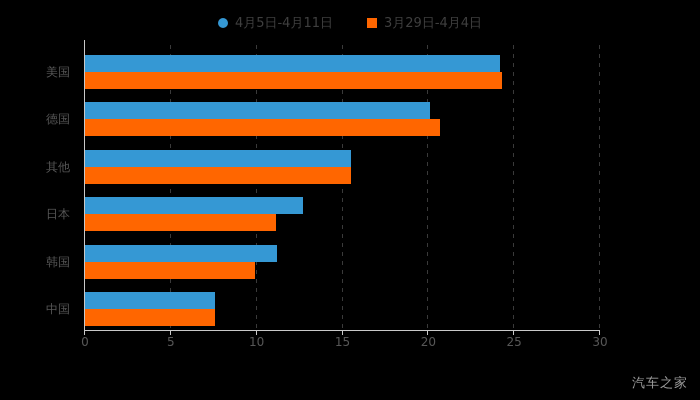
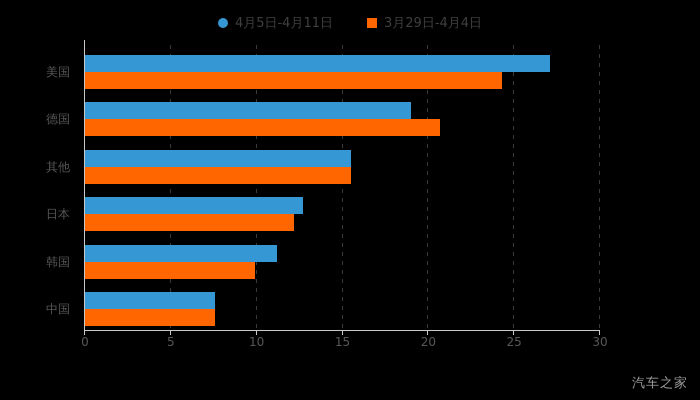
4月5日-4月11日/美国: 24.2 -> 27.1
4月5日-4月11日/德国: 20.1 -> 19.0
3月29日-4月4日/日本: 11.1 -> 12.2
